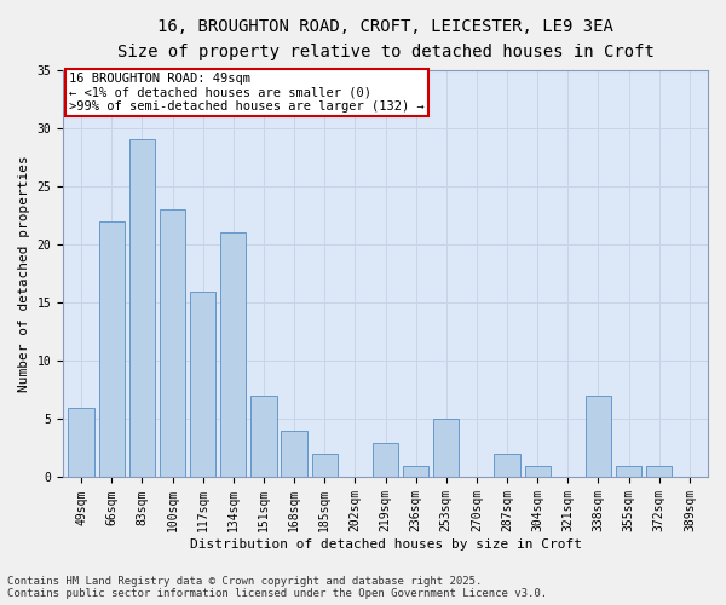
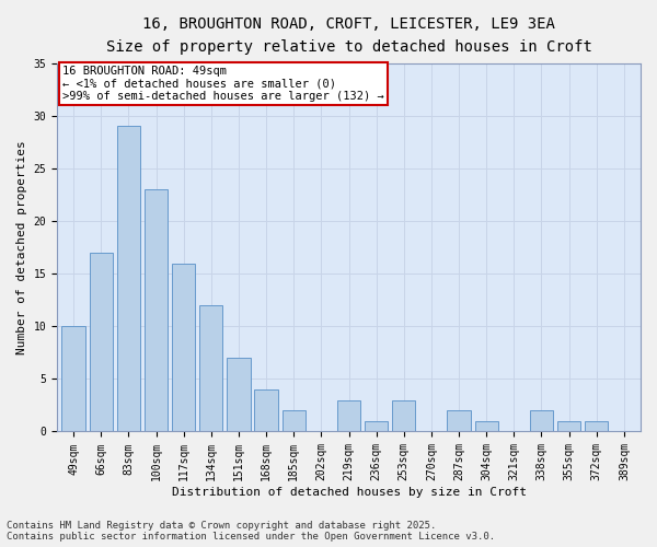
49sqm: 6 -> 10
66sqm: 22 -> 17
134sqm: 21 -> 12
253sqm: 5 -> 3
338sqm: 7 -> 2
